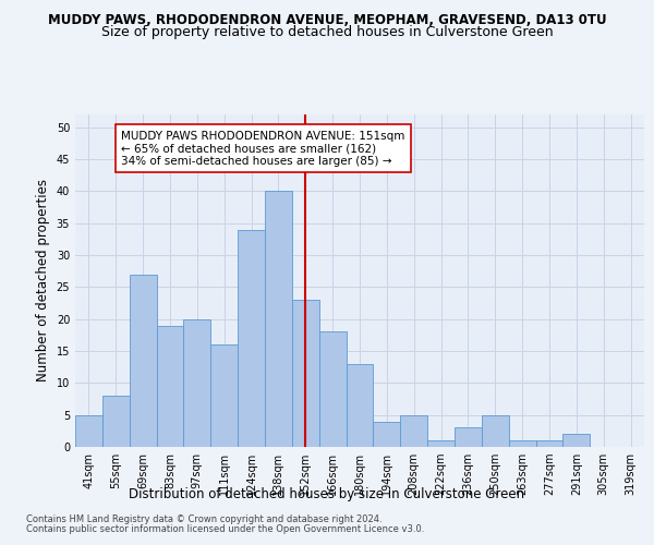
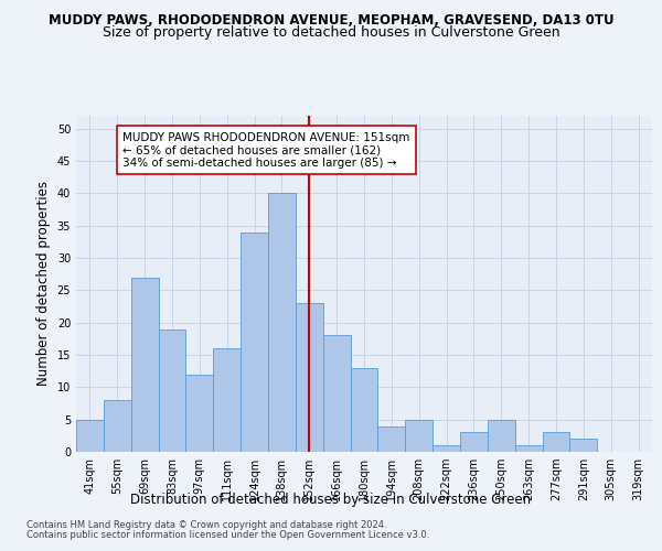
97sqm: 20 -> 12
277sqm: 1 -> 3
